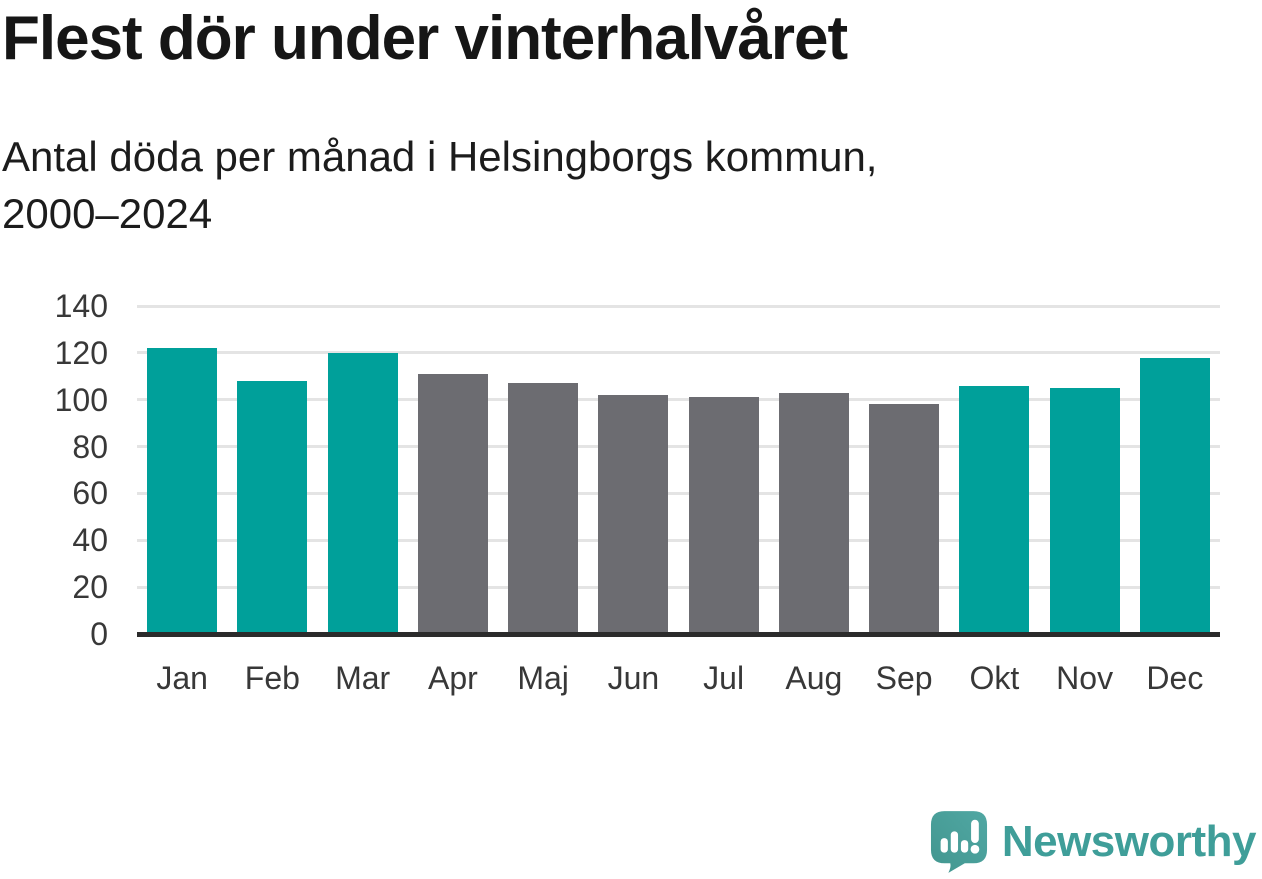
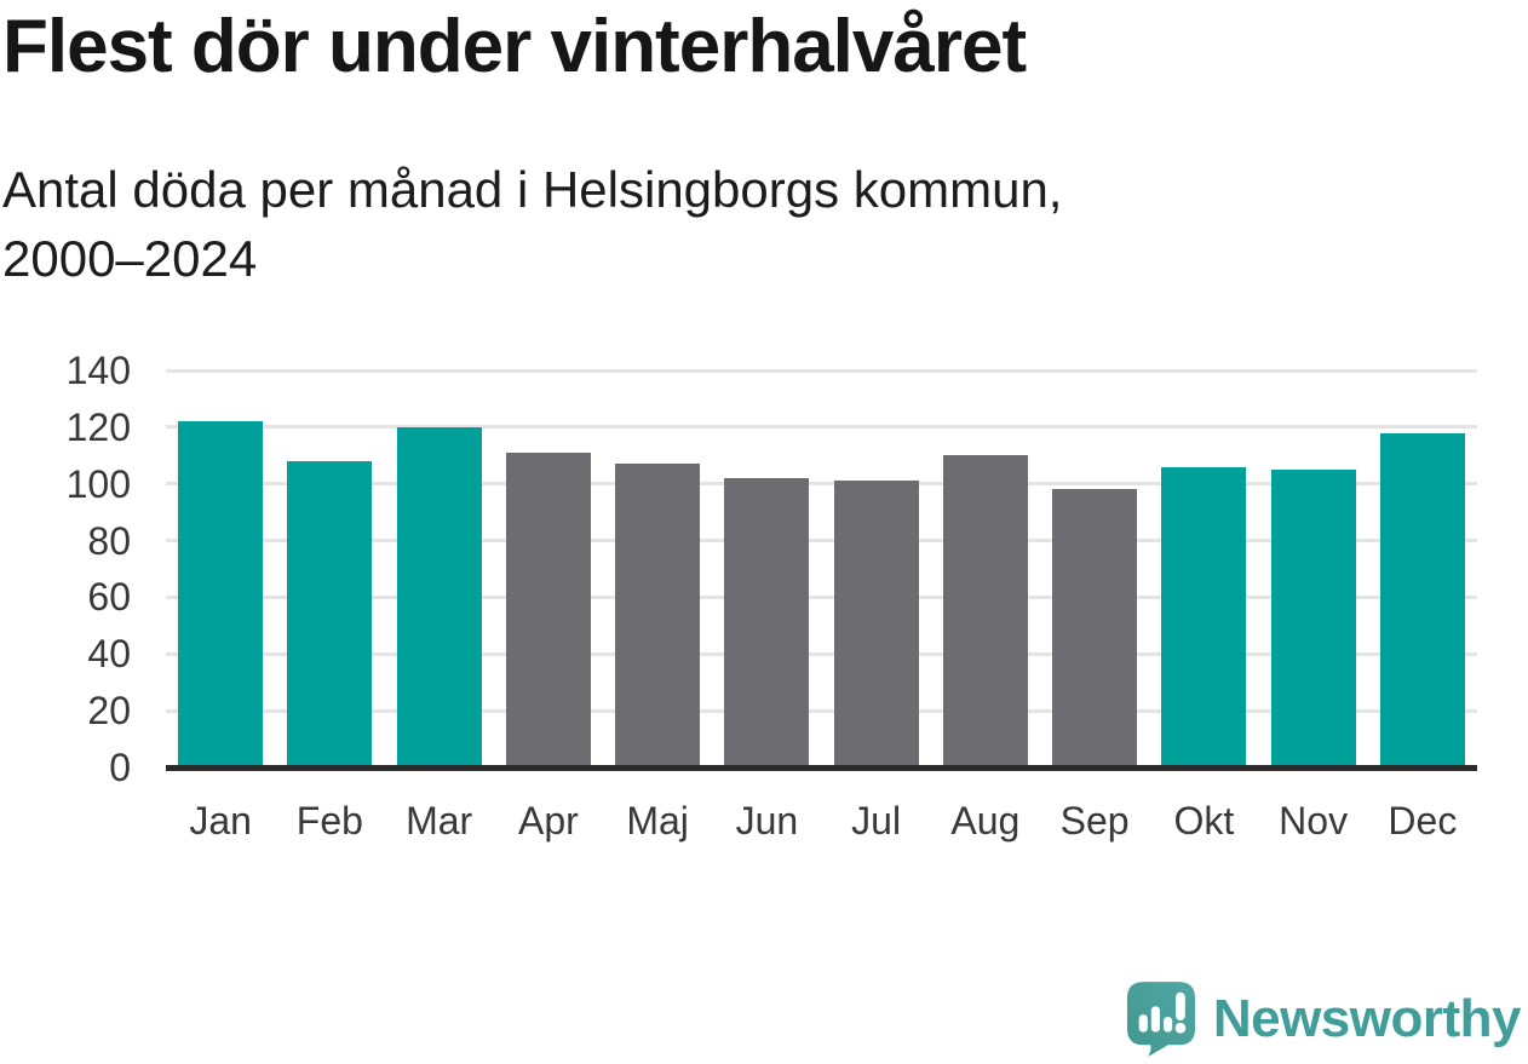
Aug: 103 -> 110
